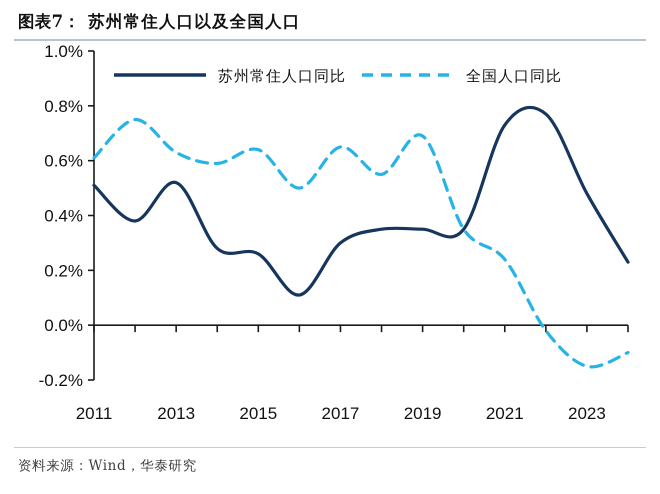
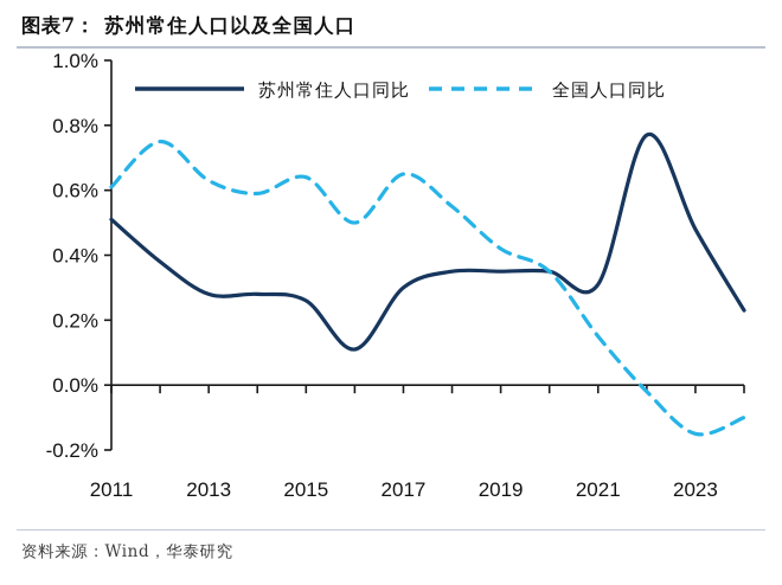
苏州常住人口同比/2013: 0.52% -> 0.28%
全国人口同比/2019: 0.69% -> 0.42%
苏州常住人口同比/2021: 0.73% -> 0.31%
全国人口同比/2021: 0.24% -> 0.15%
